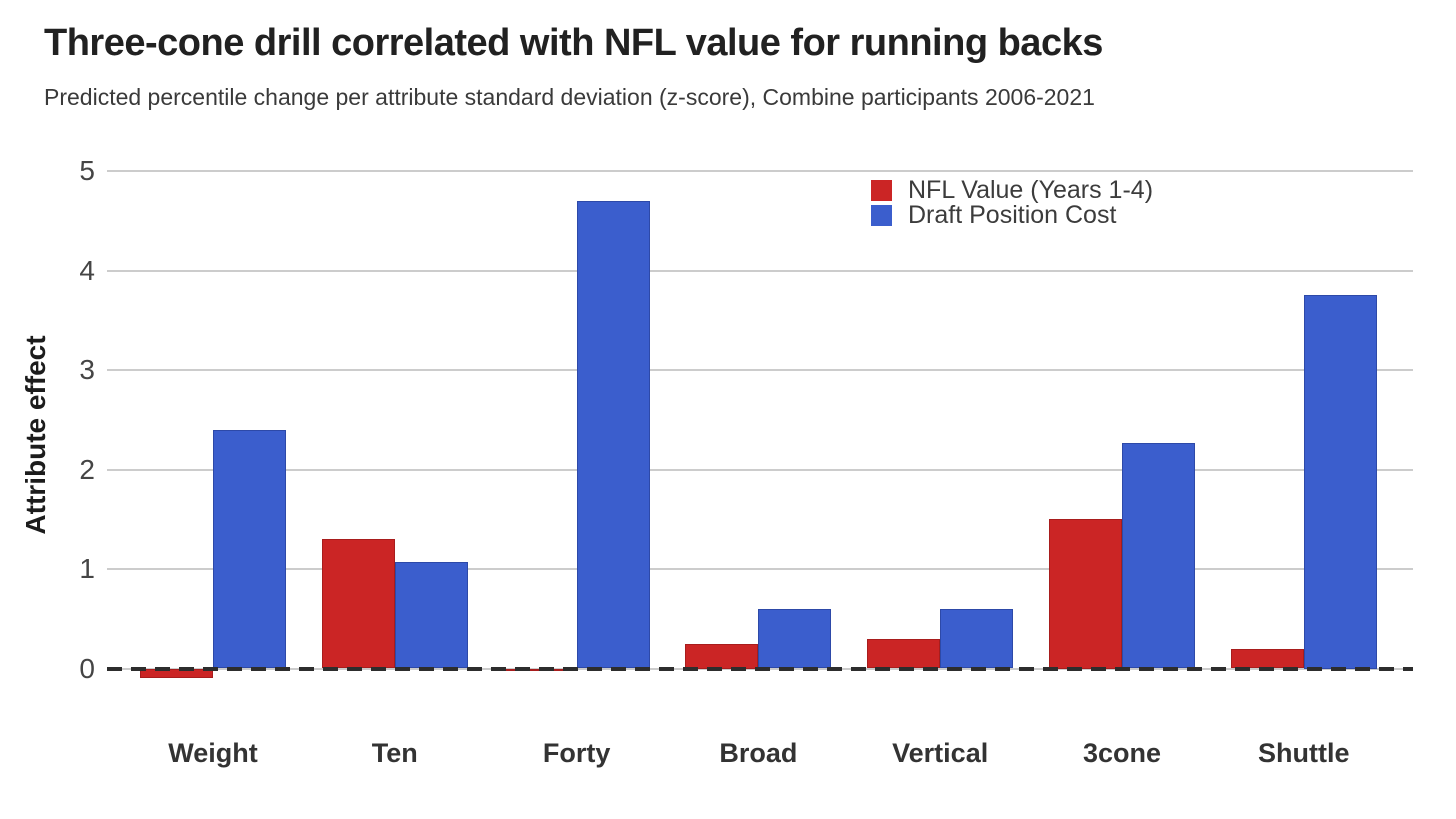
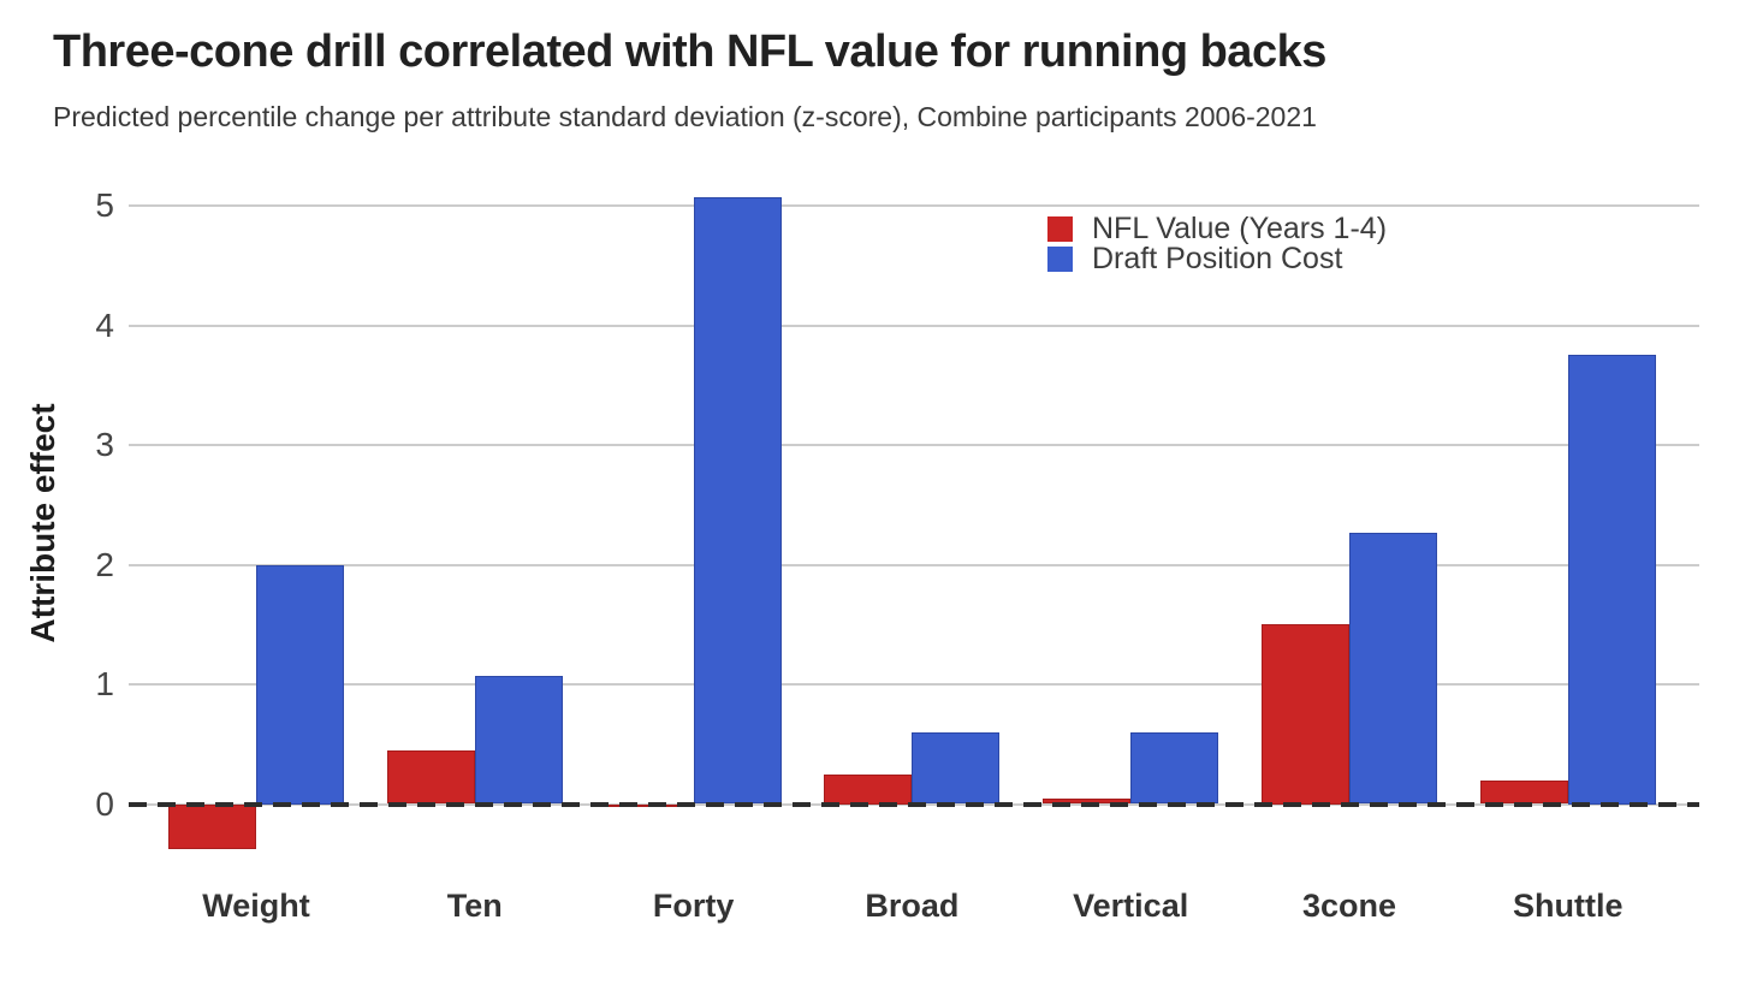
NFL Value (Years 1-4)/Weight: -0.1 -> -0.4
Draft Position Cost/Weight: 2.4 -> 2.0
NFL Value (Years 1-4)/Ten: 1.3 -> 0.5
Draft Position Cost/Forty: 4.7 -> 5.1
NFL Value (Years 1-4)/Vertical: 0.3 -> 0.1
